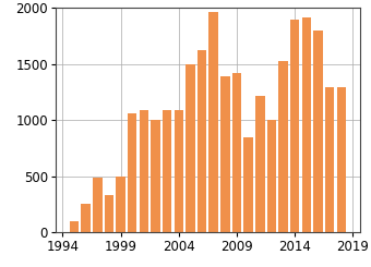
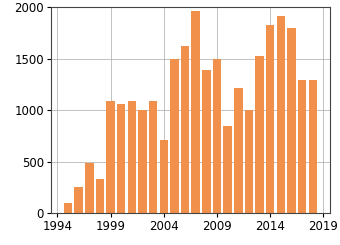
1999: 500 -> 1090
2004: 1090 -> 710
2009: 1420 -> 1500
2014: 1900 -> 1830
